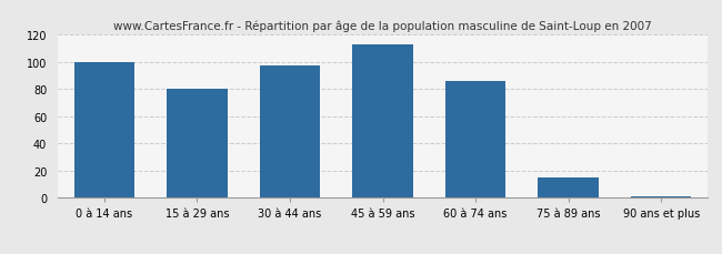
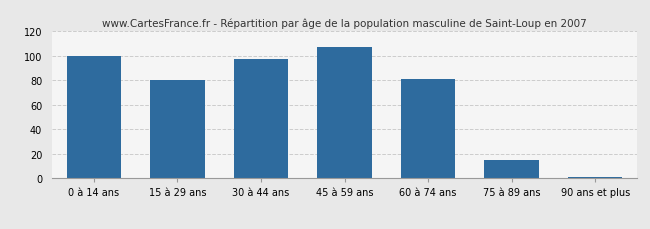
45 à 59 ans: 113 -> 107
60 à 74 ans: 86 -> 81
